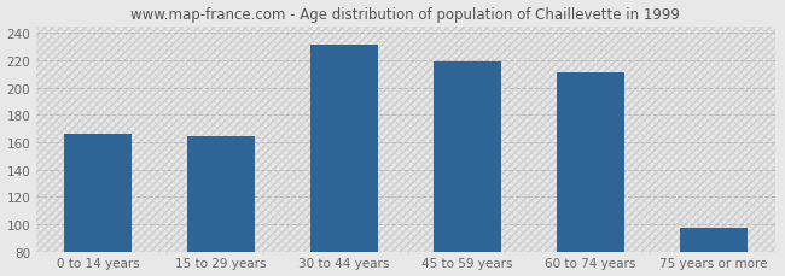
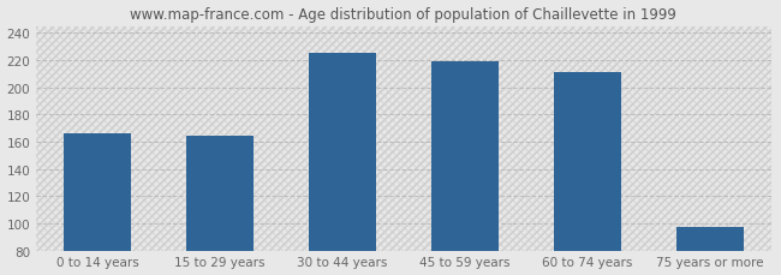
30 to 44 years: 231 -> 225
